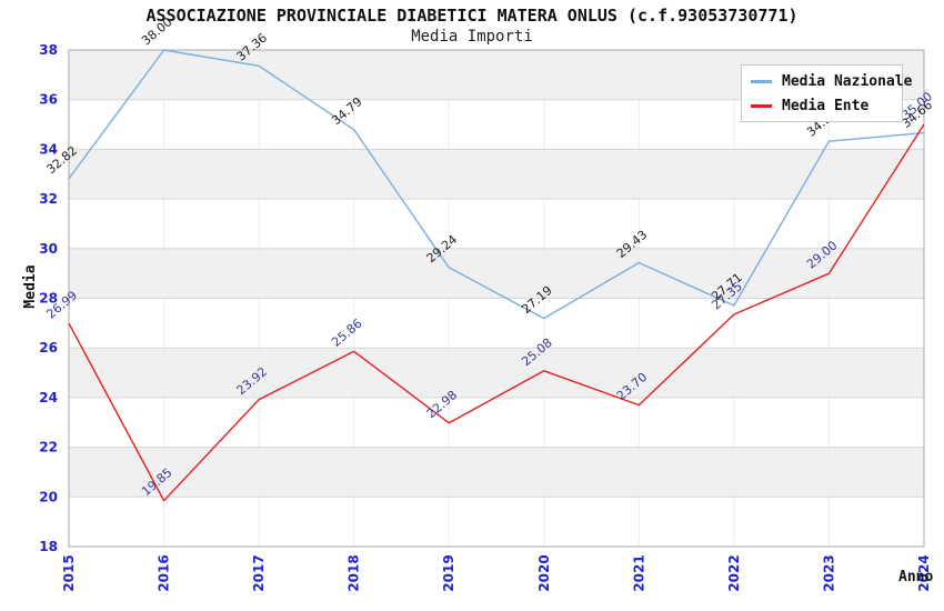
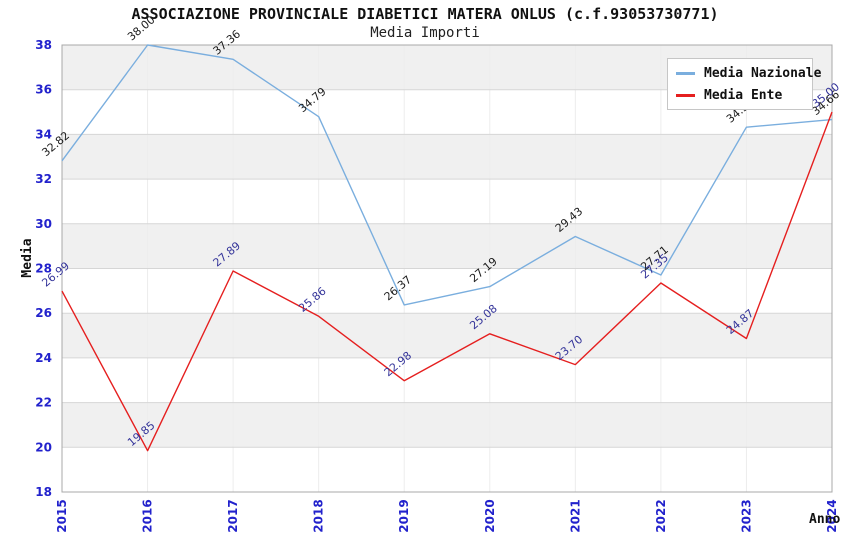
Media Ente/2017: 23.92 -> 27.89
Media Nazionale/2019: 29.24 -> 26.37
Media Ente/2023: 29.00 -> 24.87
